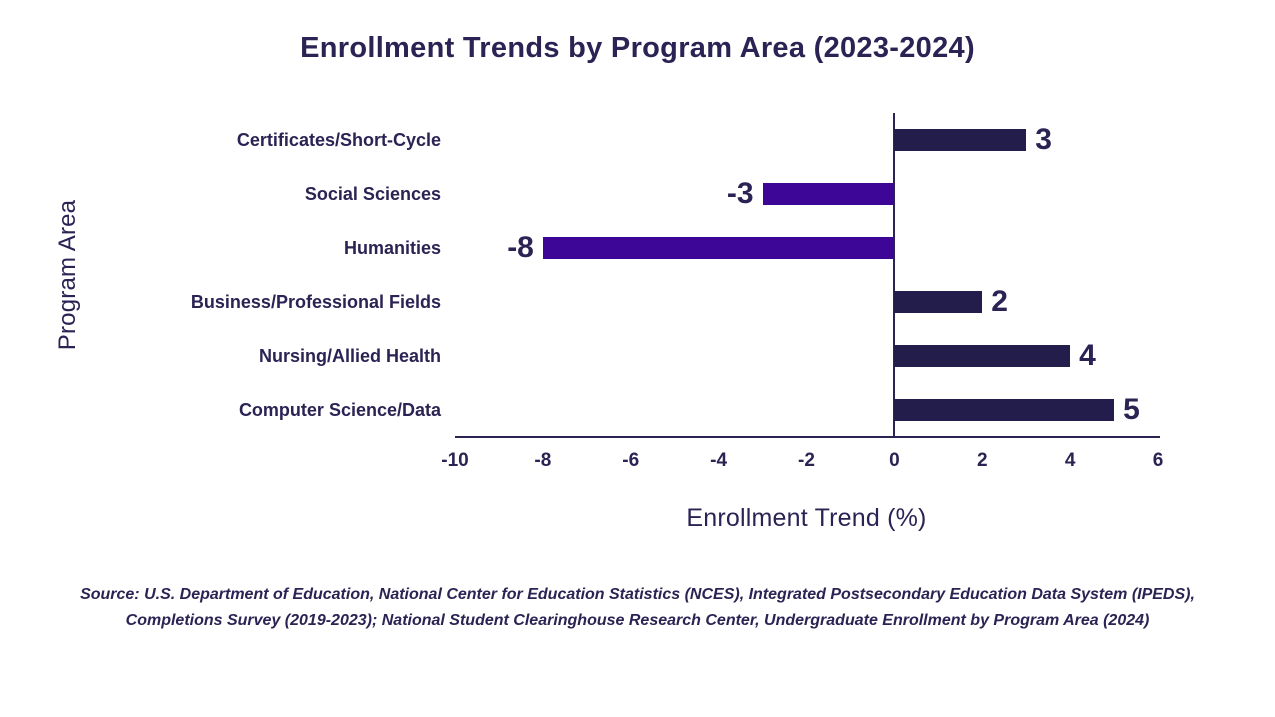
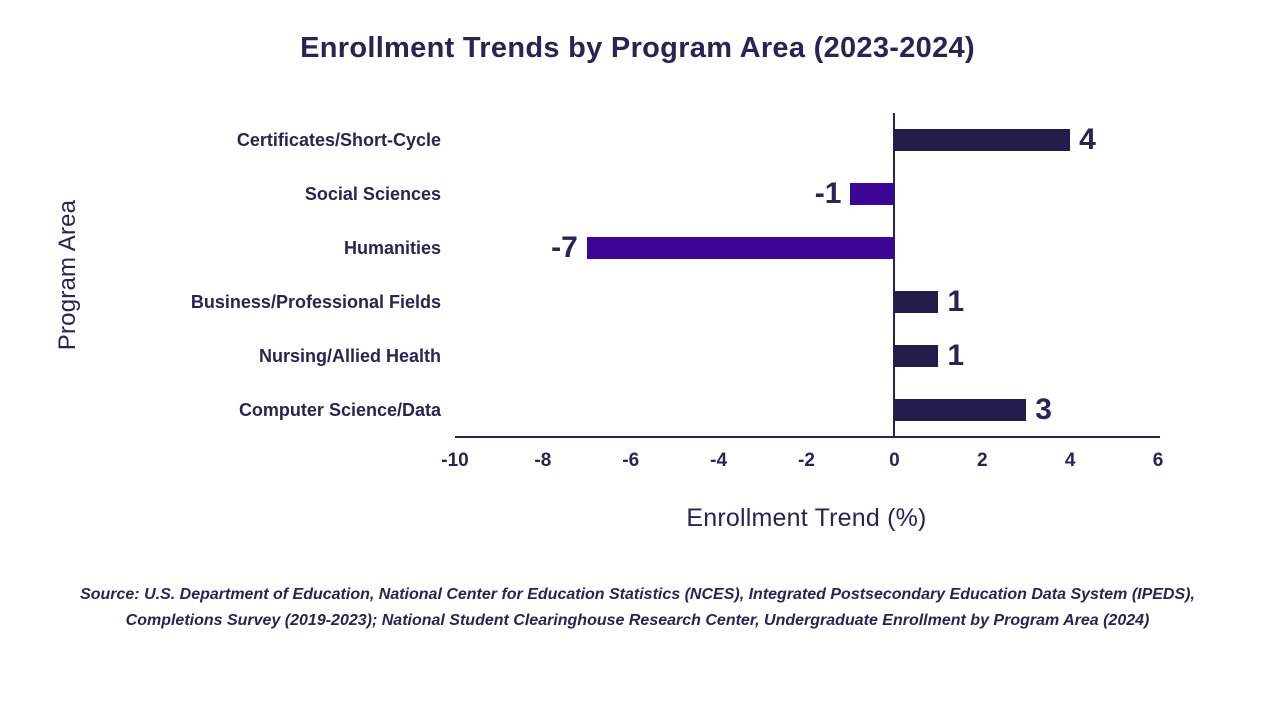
Certificates/Short-Cycle: 3 -> 4
Social Sciences: -3 -> -1
Humanities: -8 -> -7
Business/Professional Fields: 2 -> 1
Nursing/Allied Health: 4 -> 1
Computer Science/Data: 5 -> 3
